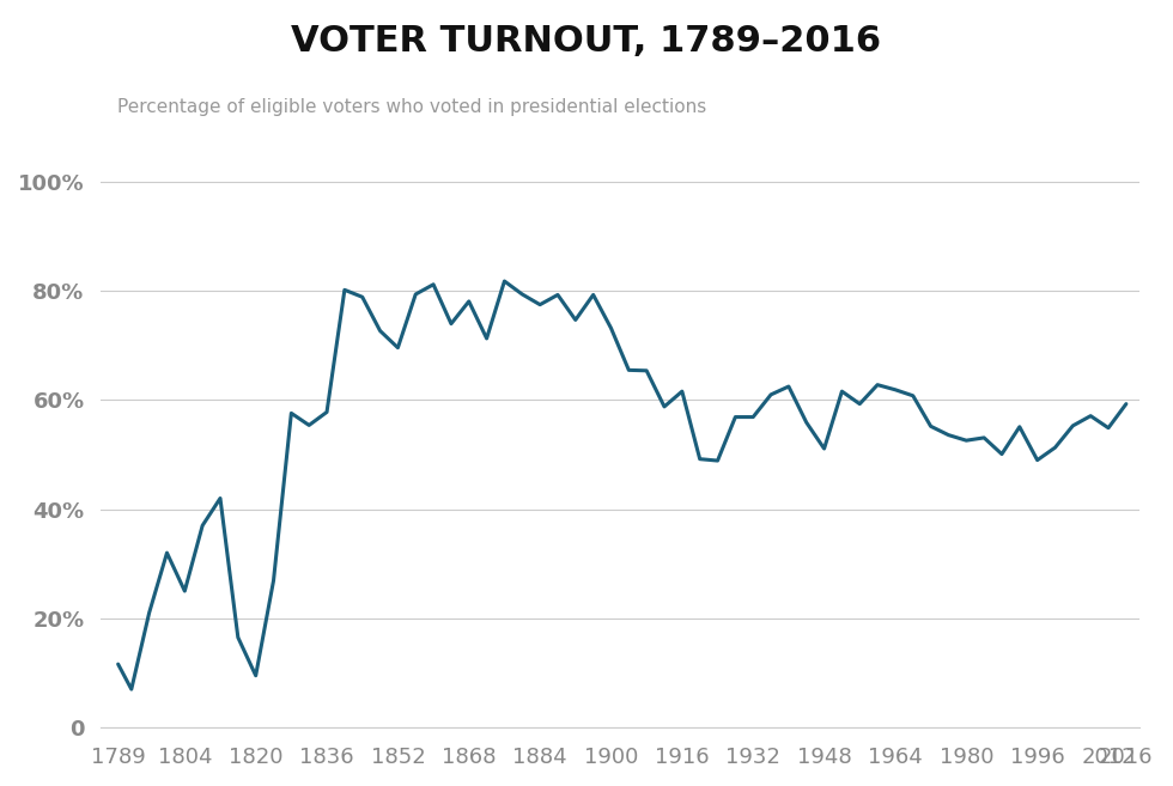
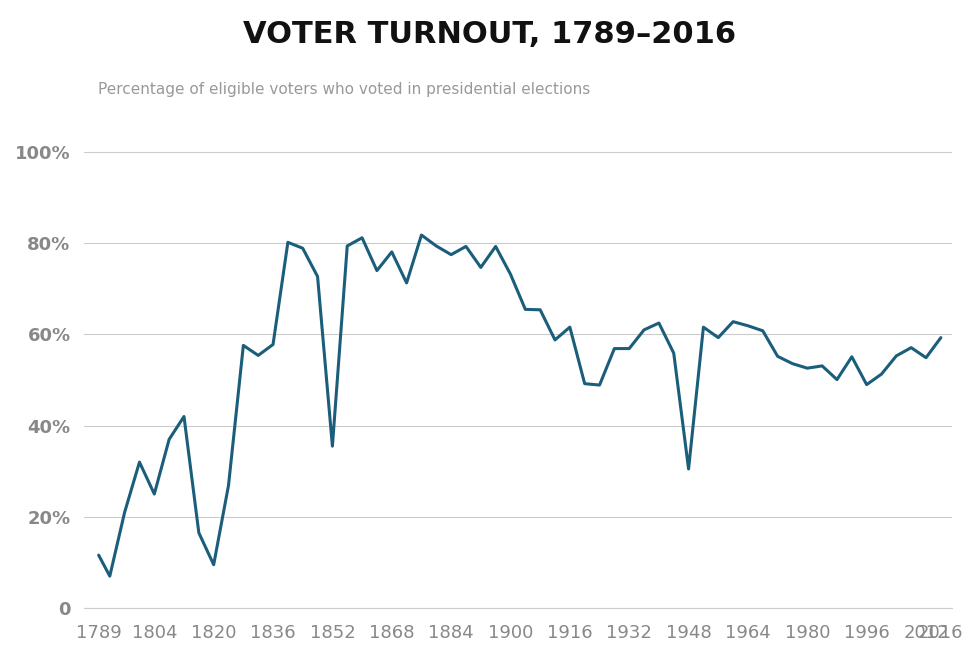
1852: 69.6% -> 35.5%
1948: 51.1% -> 30.5%
